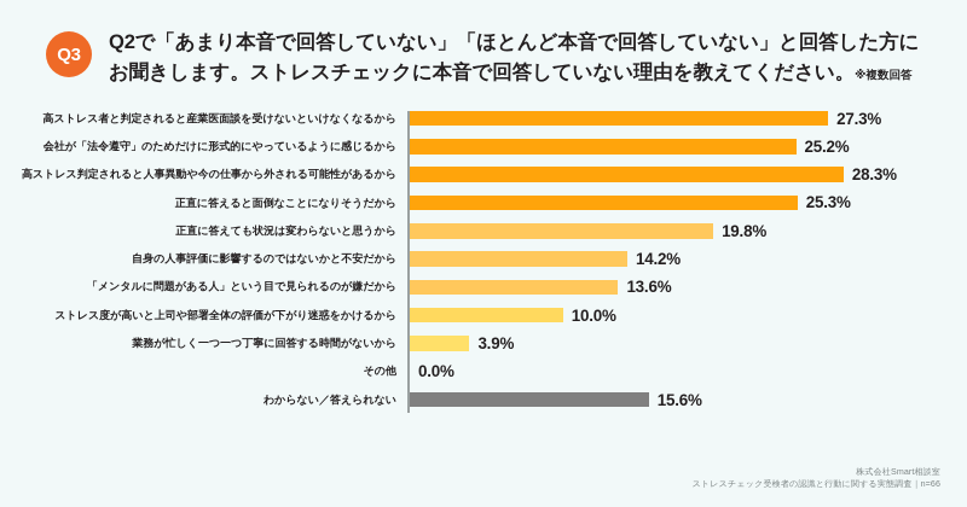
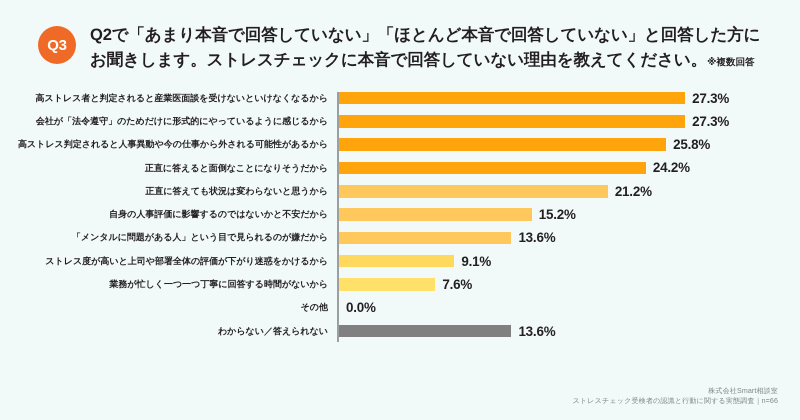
会社が「法令遵守」のためだけに形式的にやっているように感じるから: 25.2% -> 27.3%
高ストレス判定されると人事異動や今の仕事から外される可能性があるから: 28.3% -> 25.8%
正直に答えると面倒なことになりそうだから: 25.3% -> 24.2%
正直に答えても状況は変わらないと思うから: 19.8% -> 21.2%
自身の人事評価に影響するのではないかと不安だから: 14.2% -> 15.2%
ストレス度が高いと上司や部署全体の評価が下がり迷惑をかけるから: 10.0% -> 9.1%
業務が忙しく一つ一つ丁寧に回答する時間がないから: 3.9% -> 7.6%
わからない／答えられない: 15.6% -> 13.6%
